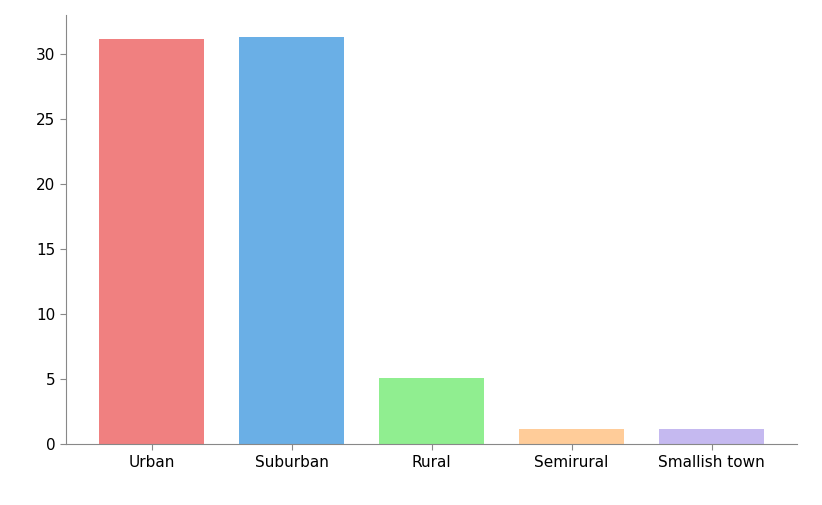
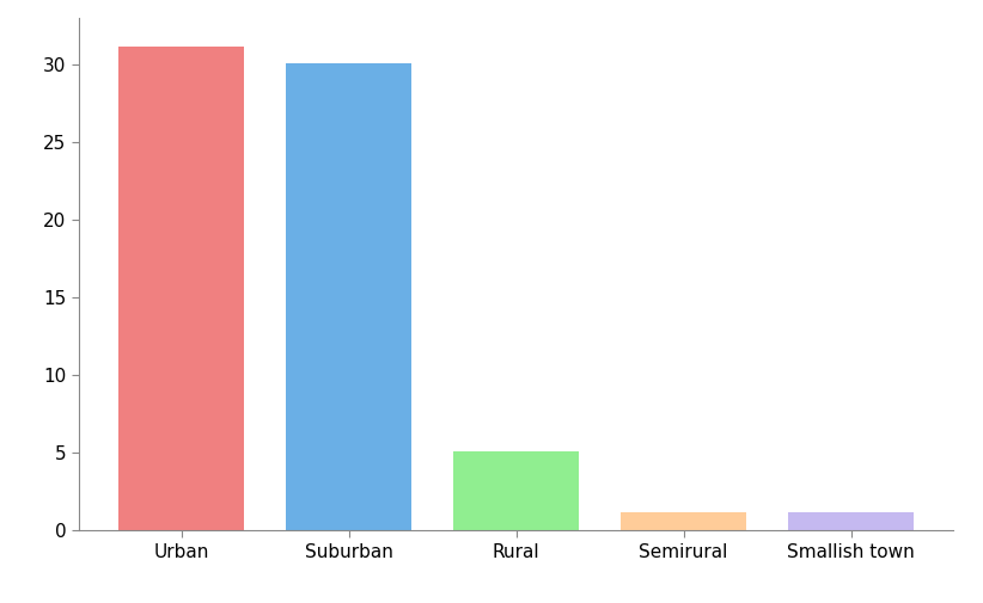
Suburban: 31.3 -> 30.1
